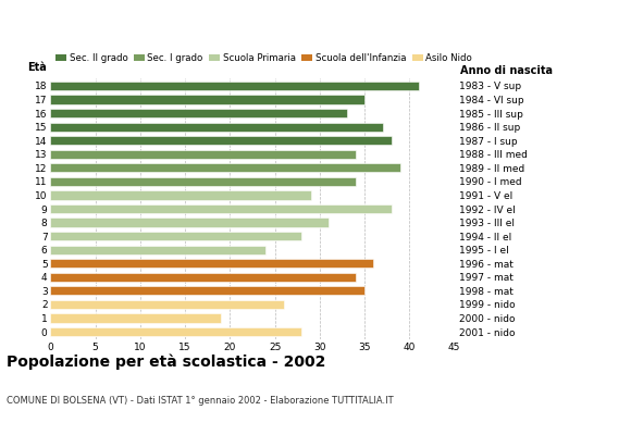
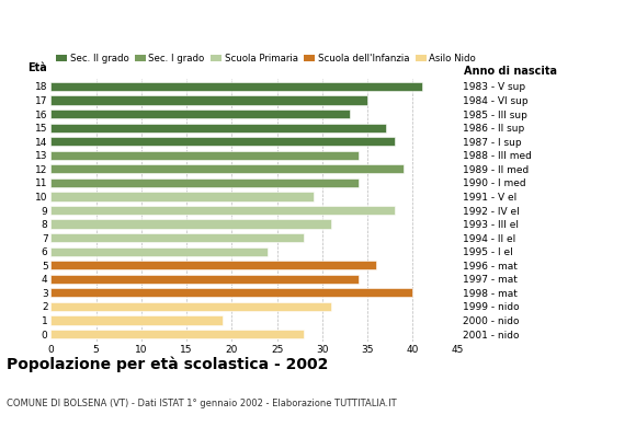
3: 35 -> 40
2: 26 -> 31
